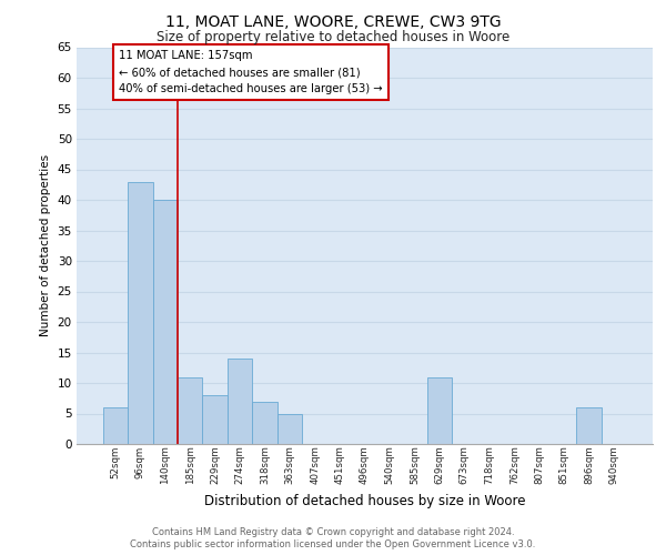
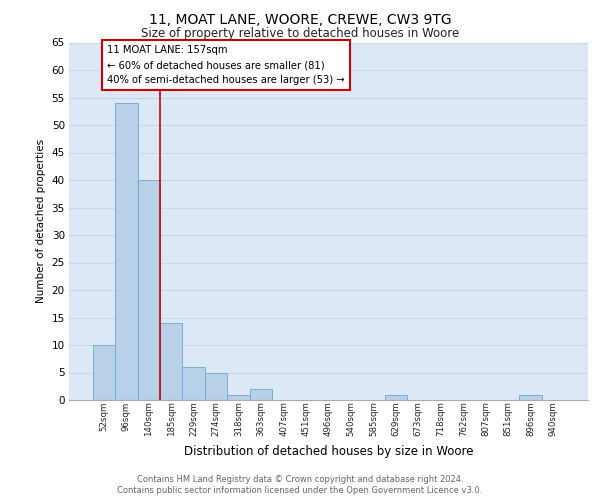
52sqm: 6 -> 10
96sqm: 43 -> 54
185sqm: 11 -> 14
229sqm: 8 -> 6
274sqm: 14 -> 5
318sqm: 7 -> 1
363sqm: 5 -> 2
629sqm: 11 -> 1
896sqm: 6 -> 1
